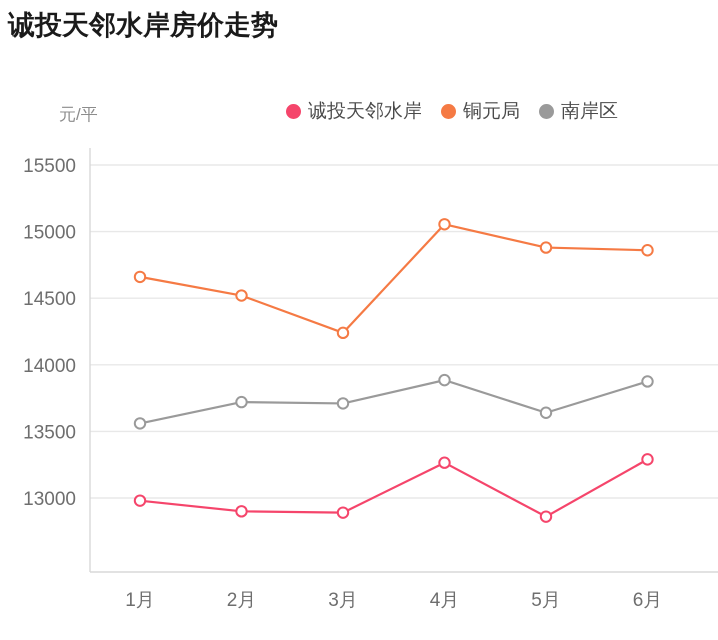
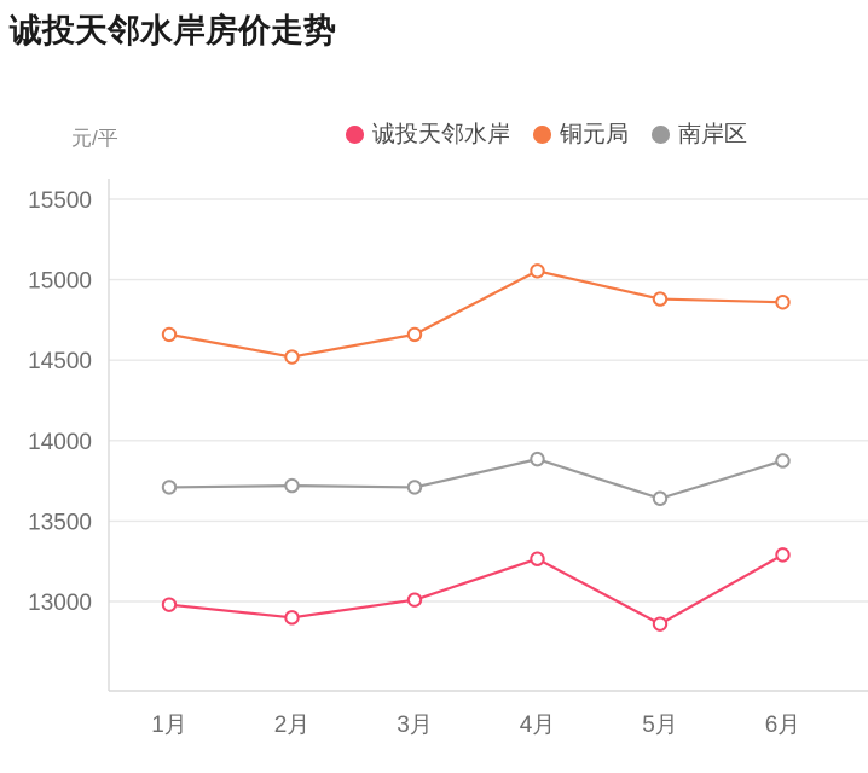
南岸区/1月: 13560 -> 13710
诚投天邻水岸/3月: 12890 -> 13010
铜元局/3月: 14240 -> 14660
